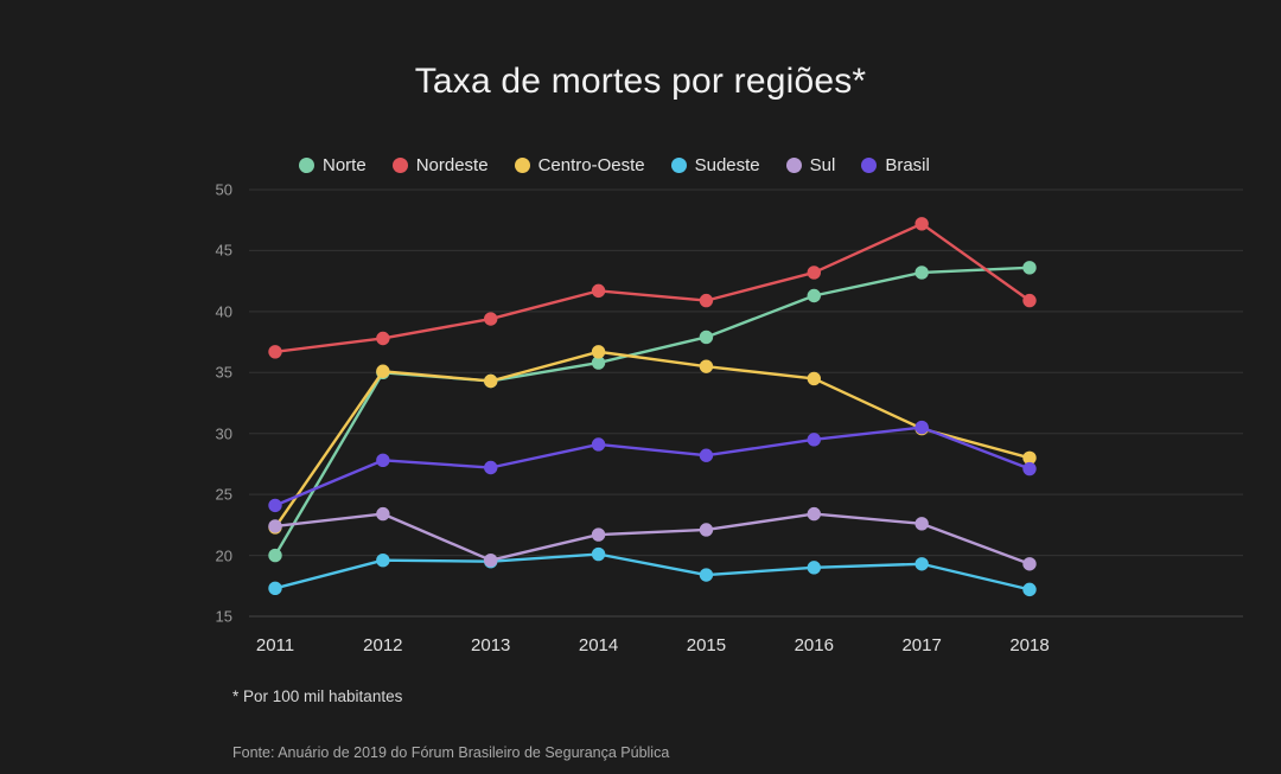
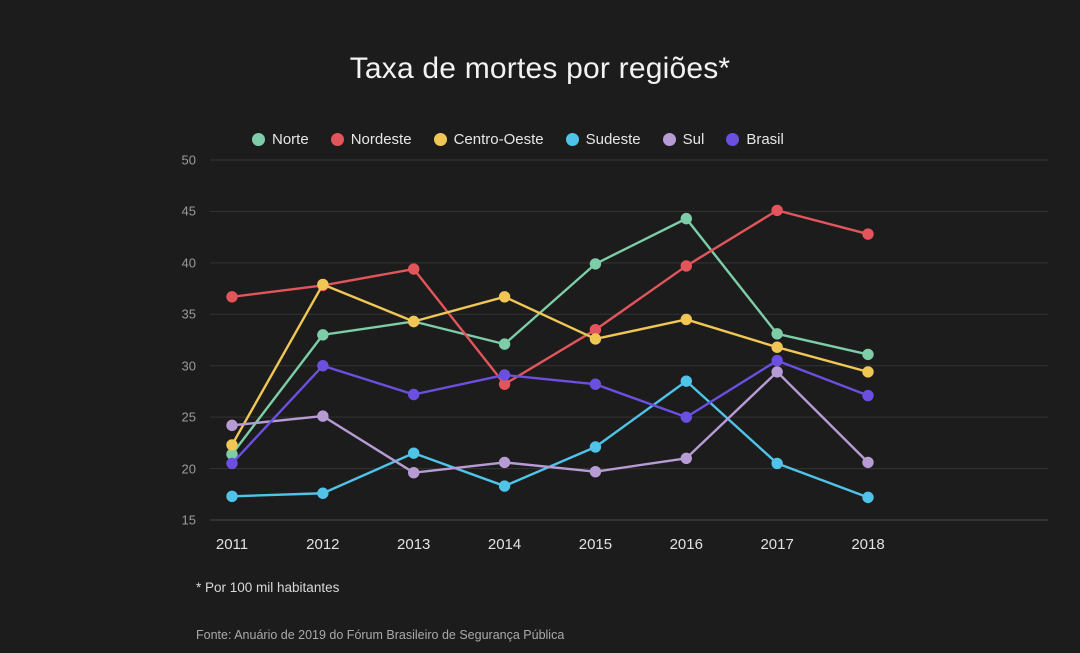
Norte/2011: 20.0 -> 21.4
Sul/2011: 22.4 -> 24.2
Brasil/2011: 24.1 -> 20.5
Norte/2012: 35.0 -> 33.0
Centro-Oeste/2012: 35.1 -> 37.9
Sudeste/2012: 19.6 -> 17.6
Sul/2012: 23.4 -> 25.1
Brasil/2012: 27.8 -> 30.0
Sudeste/2013: 19.5 -> 21.5
Norte/2014: 35.8 -> 32.1
Nordeste/2014: 41.7 -> 28.2
Sudeste/2014: 20.1 -> 18.3
Sul/2014: 21.7 -> 20.6
Norte/2015: 37.9 -> 39.9
Nordeste/2015: 40.9 -> 33.5
Centro-Oeste/2015: 35.5 -> 32.6
Sudeste/2015: 18.4 -> 22.1
Sul/2015: 22.1 -> 19.7
Norte/2016: 41.3 -> 44.3
Nordeste/2016: 43.2 -> 39.7
Sudeste/2016: 19.0 -> 28.5
Sul/2016: 23.4 -> 21.0
Brasil/2016: 29.5 -> 25.0
Norte/2017: 43.2 -> 33.1
Nordeste/2017: 47.2 -> 45.1
Centro-Oeste/2017: 30.4 -> 31.8
Sudeste/2017: 19.3 -> 20.5
Sul/2017: 22.6 -> 29.4
Norte/2018: 43.6 -> 31.1
Nordeste/2018: 40.9 -> 42.8
Centro-Oeste/2018: 28.0 -> 29.4
Sul/2018: 19.3 -> 20.6
